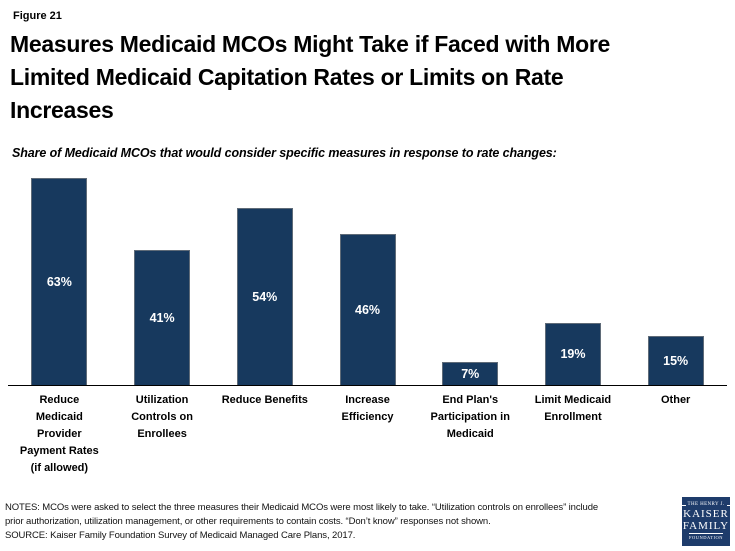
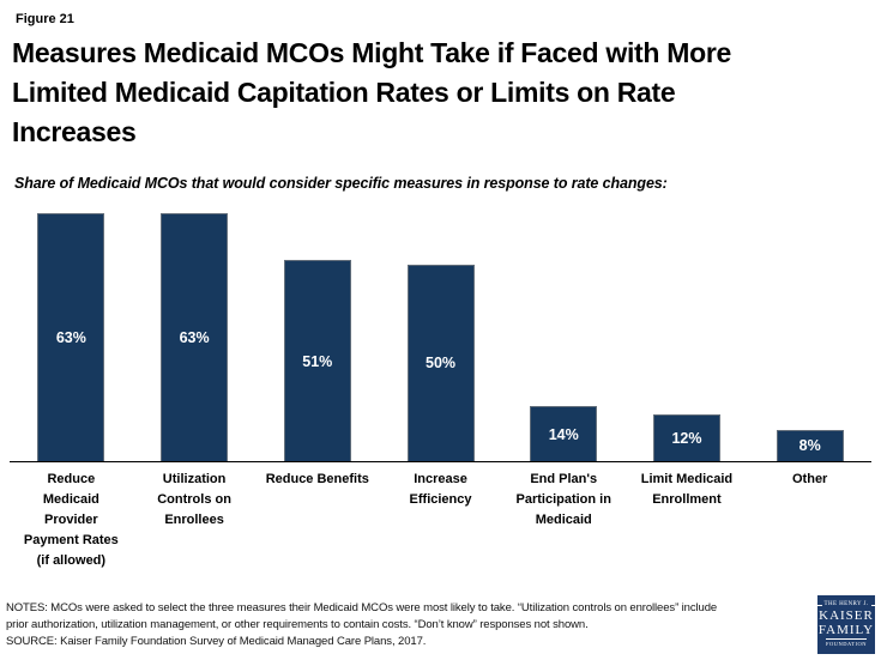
Utilization Controls on Enrollees: 41% -> 63%
Reduce Benefits: 54% -> 51%
Increase Efficiency: 46% -> 50%
End Plan's Participation in Medicaid: 7% -> 14%
Limit Medicaid Enrollment: 19% -> 12%
Other: 15% -> 8%
